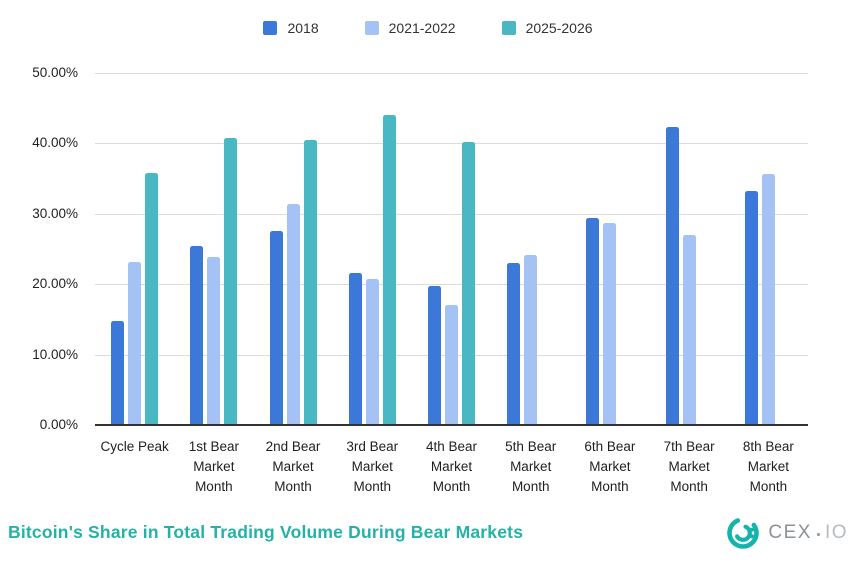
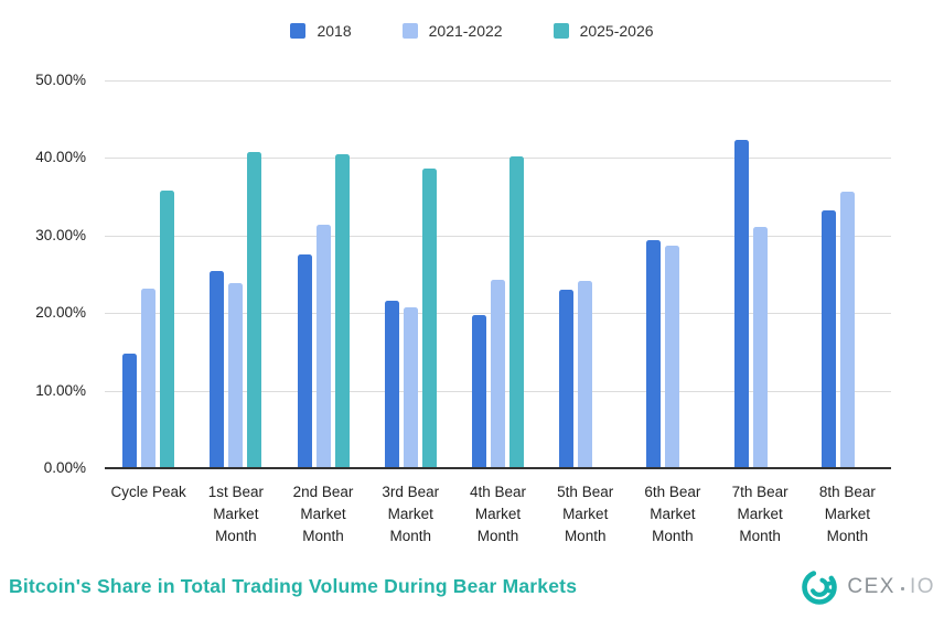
2025-2026/3rd Bear Market Month: 44% -> 39%
2021-2022/4th Bear Market Month: 17% -> 24%
2021-2022/7th Bear Market Month: 27% -> 31%
